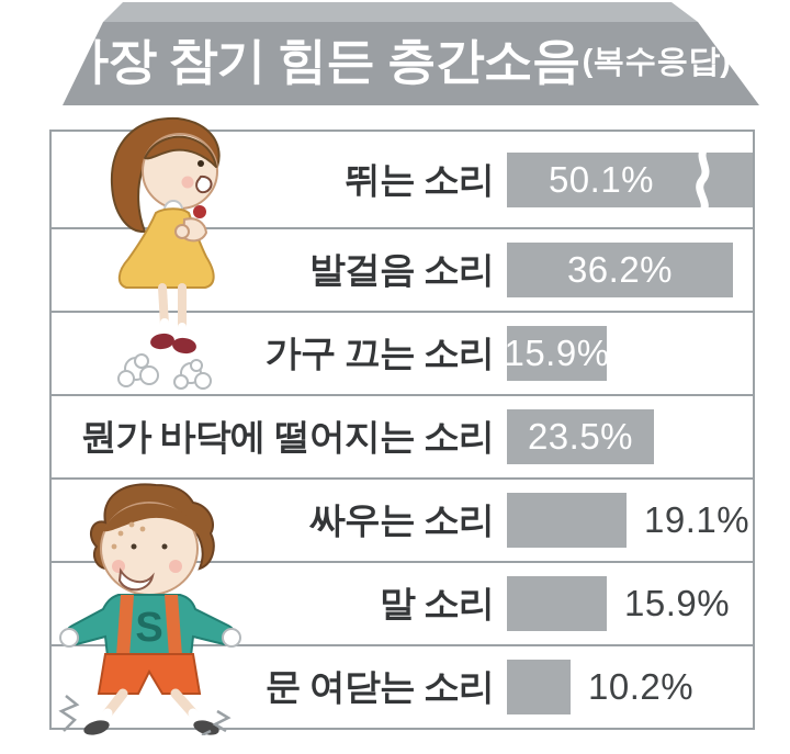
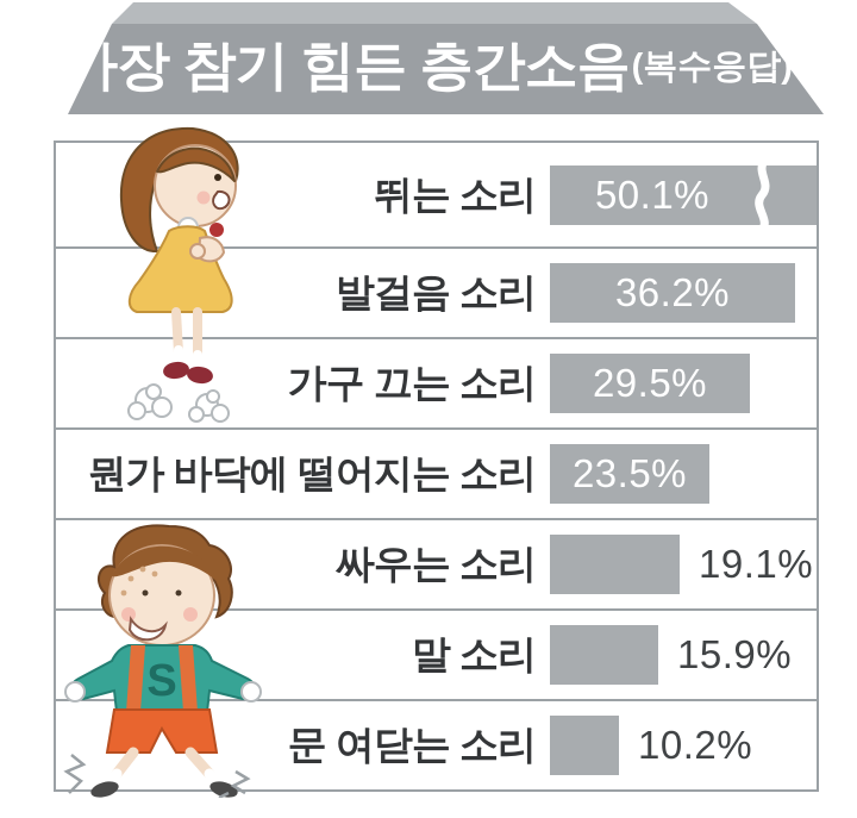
가구 끄는 소리: 15.9% -> 29.5%
